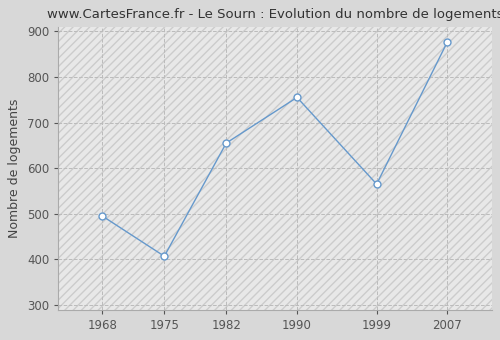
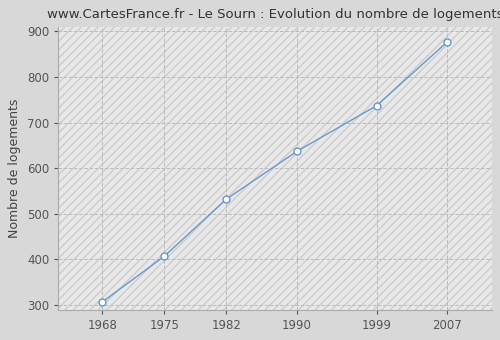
1968: 495 -> 307
1982: 655 -> 532
1990: 755 -> 637
1999: 565 -> 737
